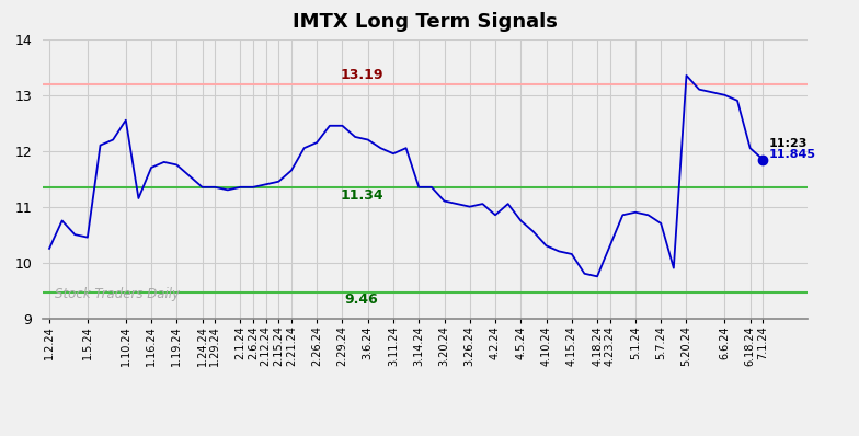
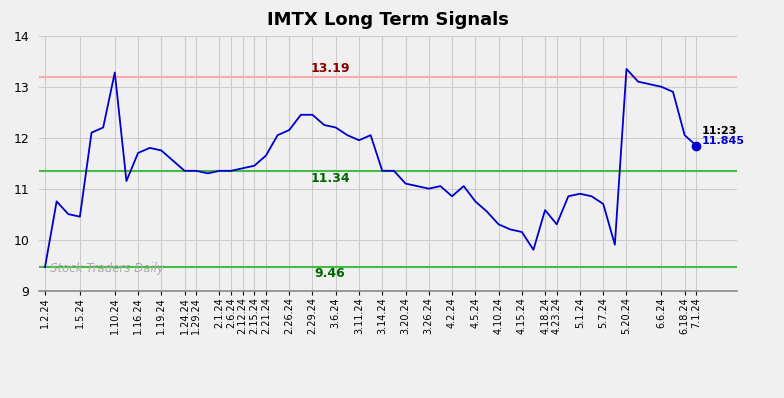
1.2.24: 10.25 -> 9.46
1.10.24: 12.55 -> 13.28
4.18.24: 9.75 -> 10.58
